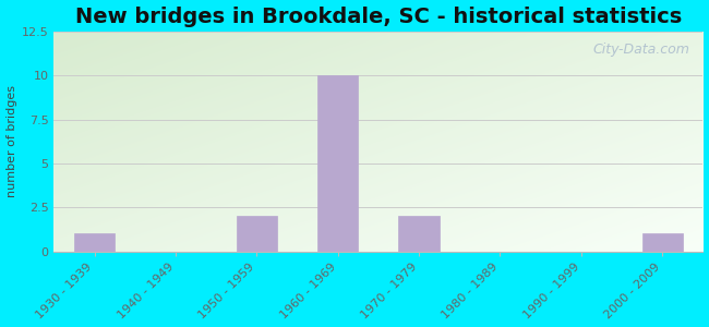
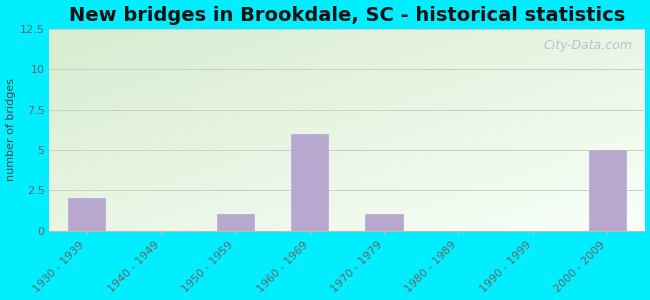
1930 - 1939: 1 -> 2
1950 - 1959: 2 -> 1
1960 - 1969: 10 -> 6
1970 - 1979: 2 -> 1
2000 - 2009: 1 -> 5
